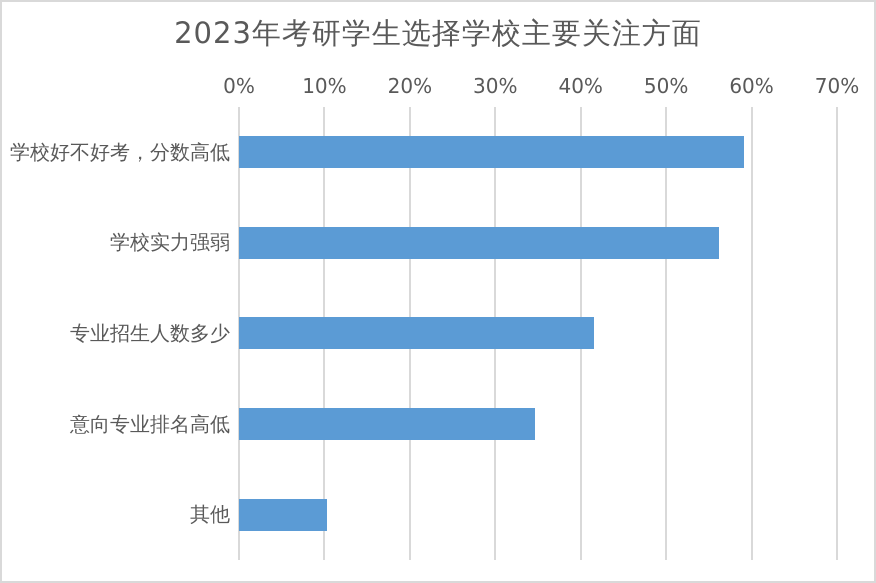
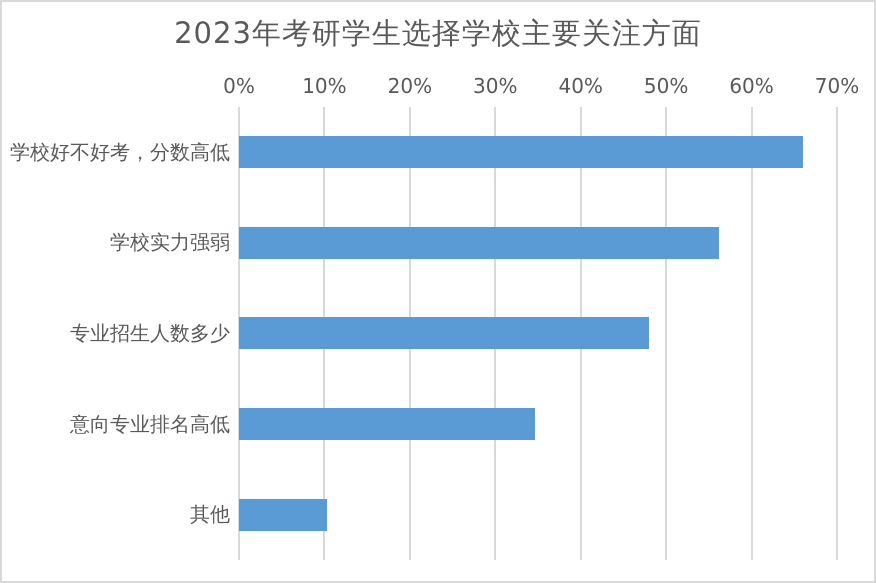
学校好不好考，分数高低: 59% -> 66%
专业招生人数多少: 42% -> 48%
